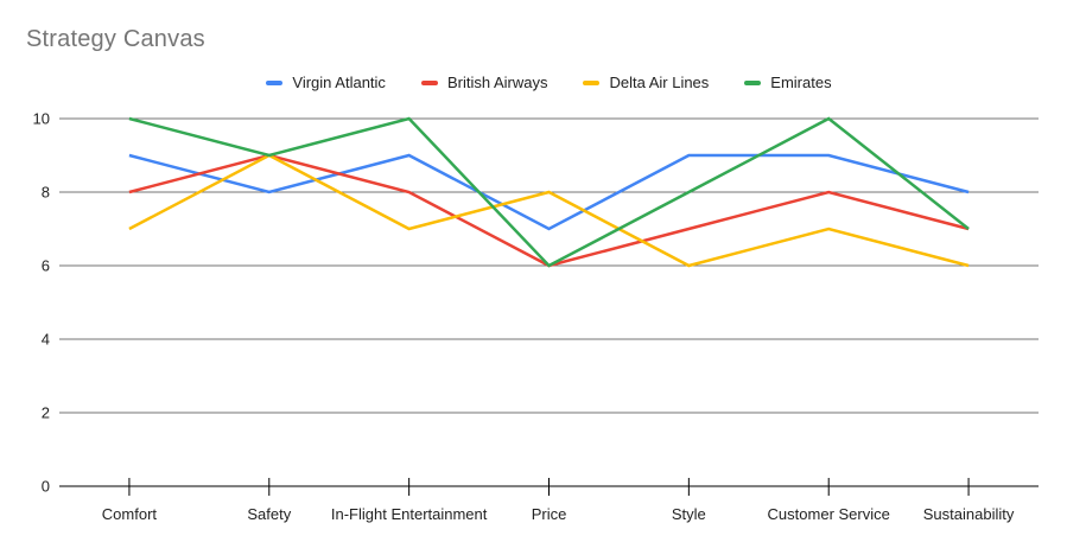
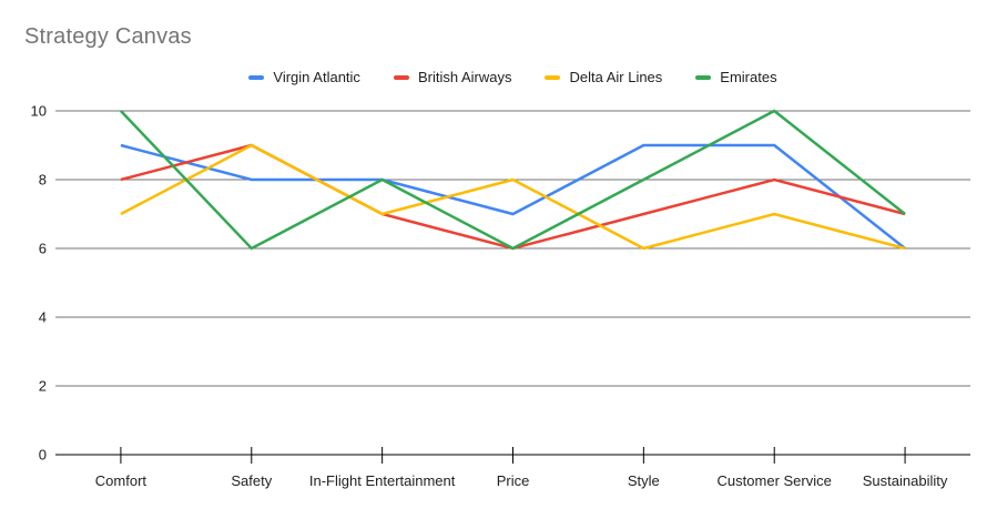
Emirates/Safety: 9 -> 6
Virgin Atlantic/In-Flight Entertainment: 9 -> 8
British Airways/In-Flight Entertainment: 8 -> 7
Emirates/In-Flight Entertainment: 10 -> 8
Virgin Atlantic/Sustainability: 8 -> 6
